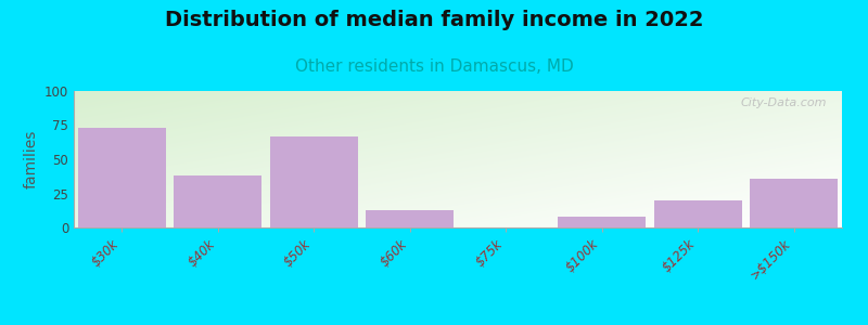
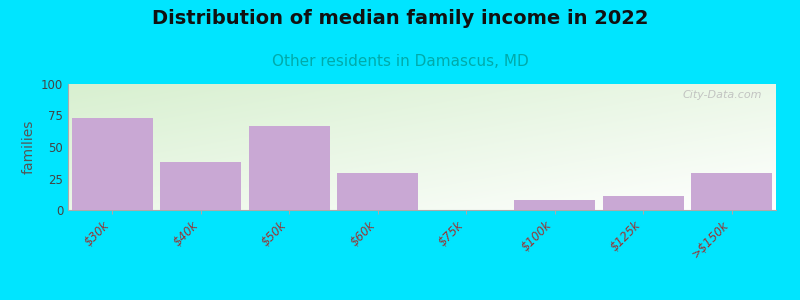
$60k: 13 -> 29
$125k: 20 -> 11
>$150k: 36 -> 29
